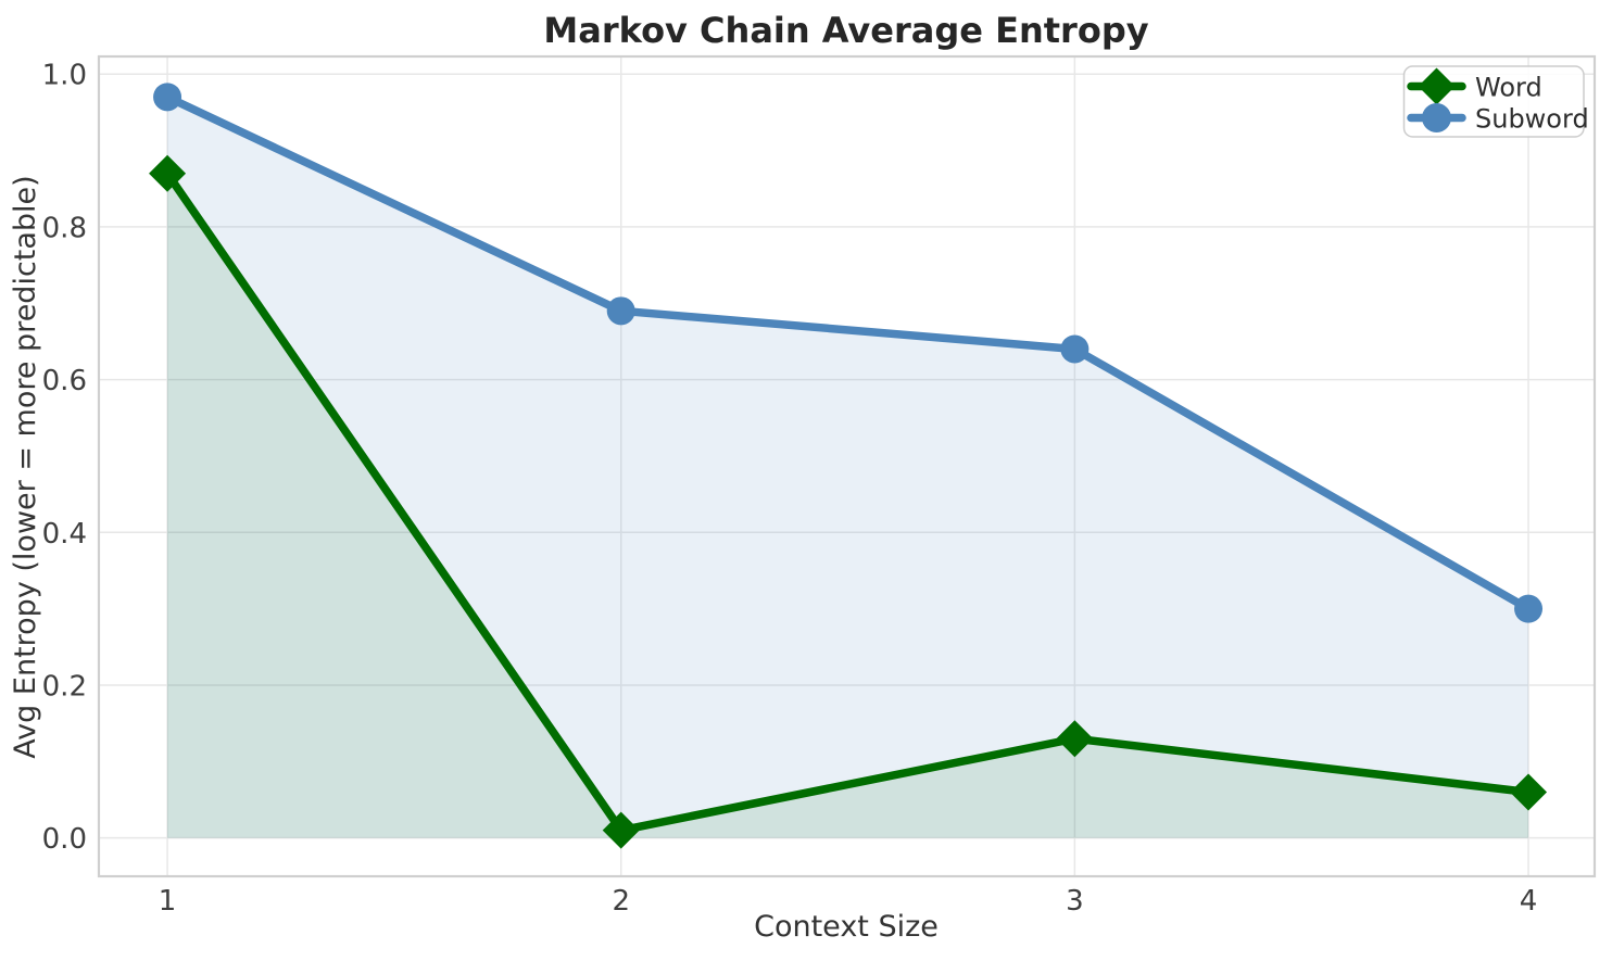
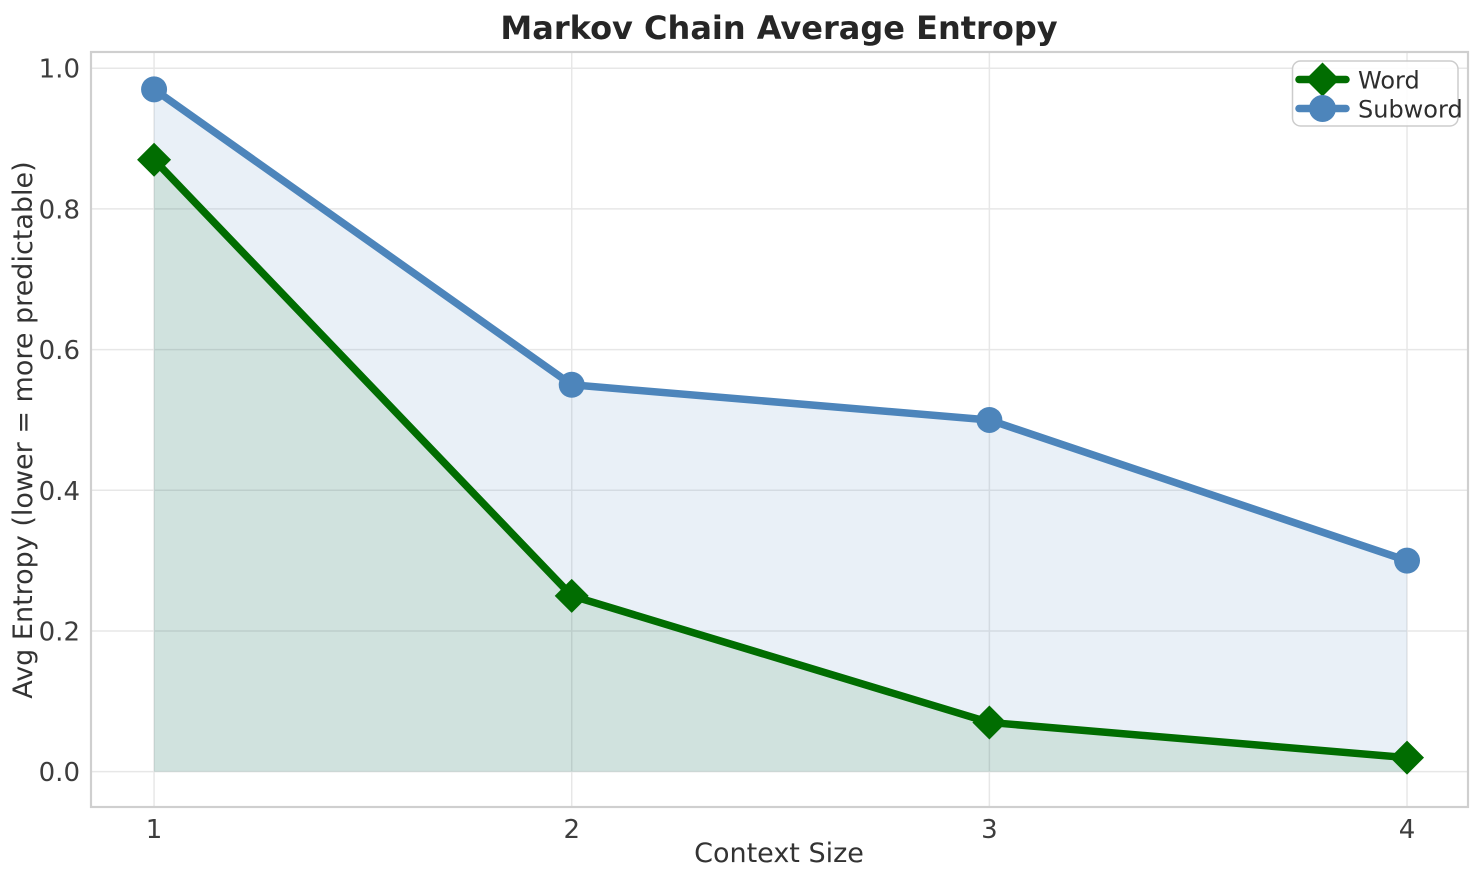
Word/2: 0.01 -> 0.25
Subword/2: 0.69 -> 0.55
Word/3: 0.13 -> 0.07
Subword/3: 0.64 -> 0.50
Word/4: 0.06 -> 0.02
